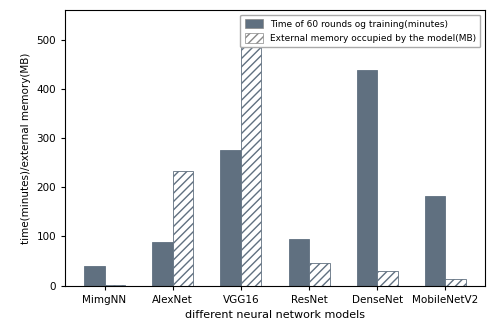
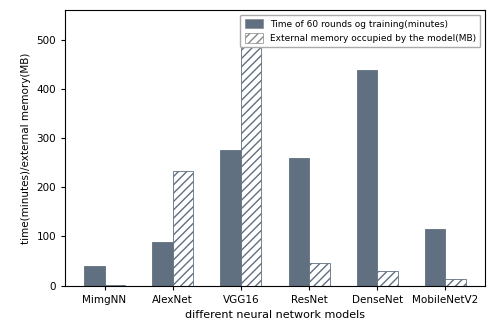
Time of 60 rounds og training(minutes)/ResNet: 95 -> 260
Time of 60 rounds og training(minutes)/MobileNetV2: 183 -> 115
